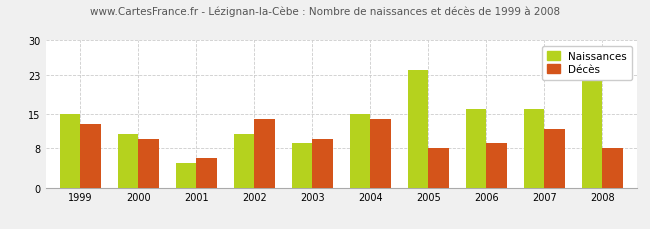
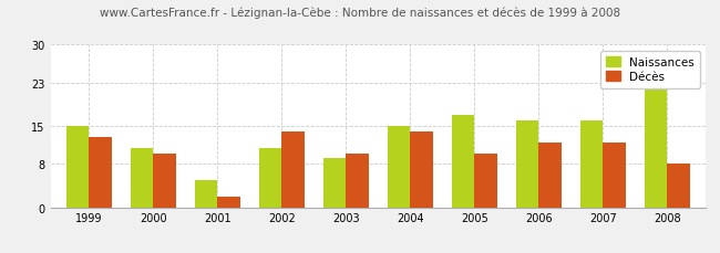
Décès/2001: 6 -> 2
Naissances/2005: 24 -> 17
Décès/2005: 8 -> 10
Décès/2006: 9 -> 12
